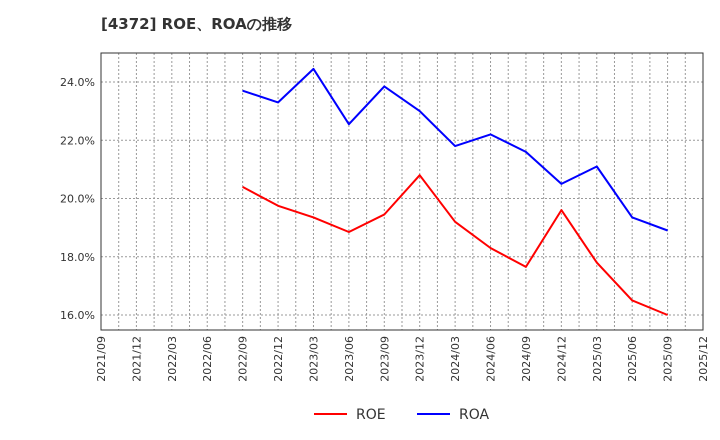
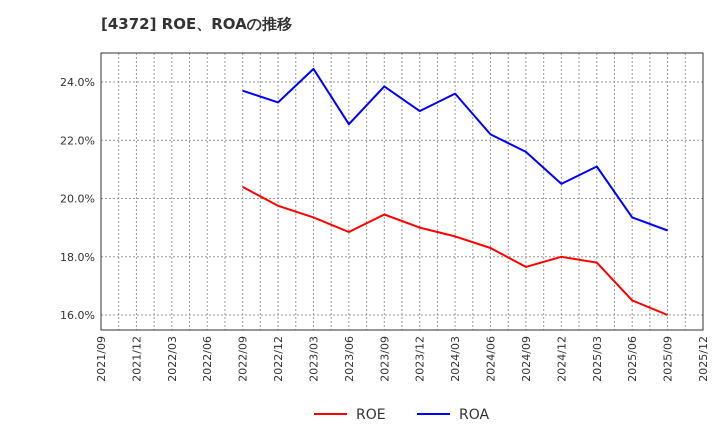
ROE/2023/12: 20.8% -> 19.0%
ROE/2024/03: 19.2% -> 18.7%
ROA/2024/03: 21.8% -> 23.6%
ROE/2024/12: 19.6% -> 18.0%
